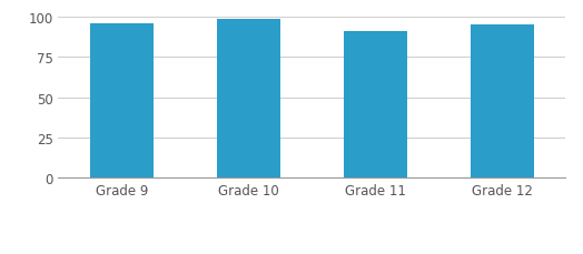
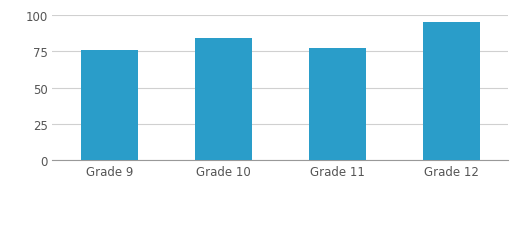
Grade 9: 96 -> 76
Grade 10: 99 -> 84
Grade 11: 91 -> 77
